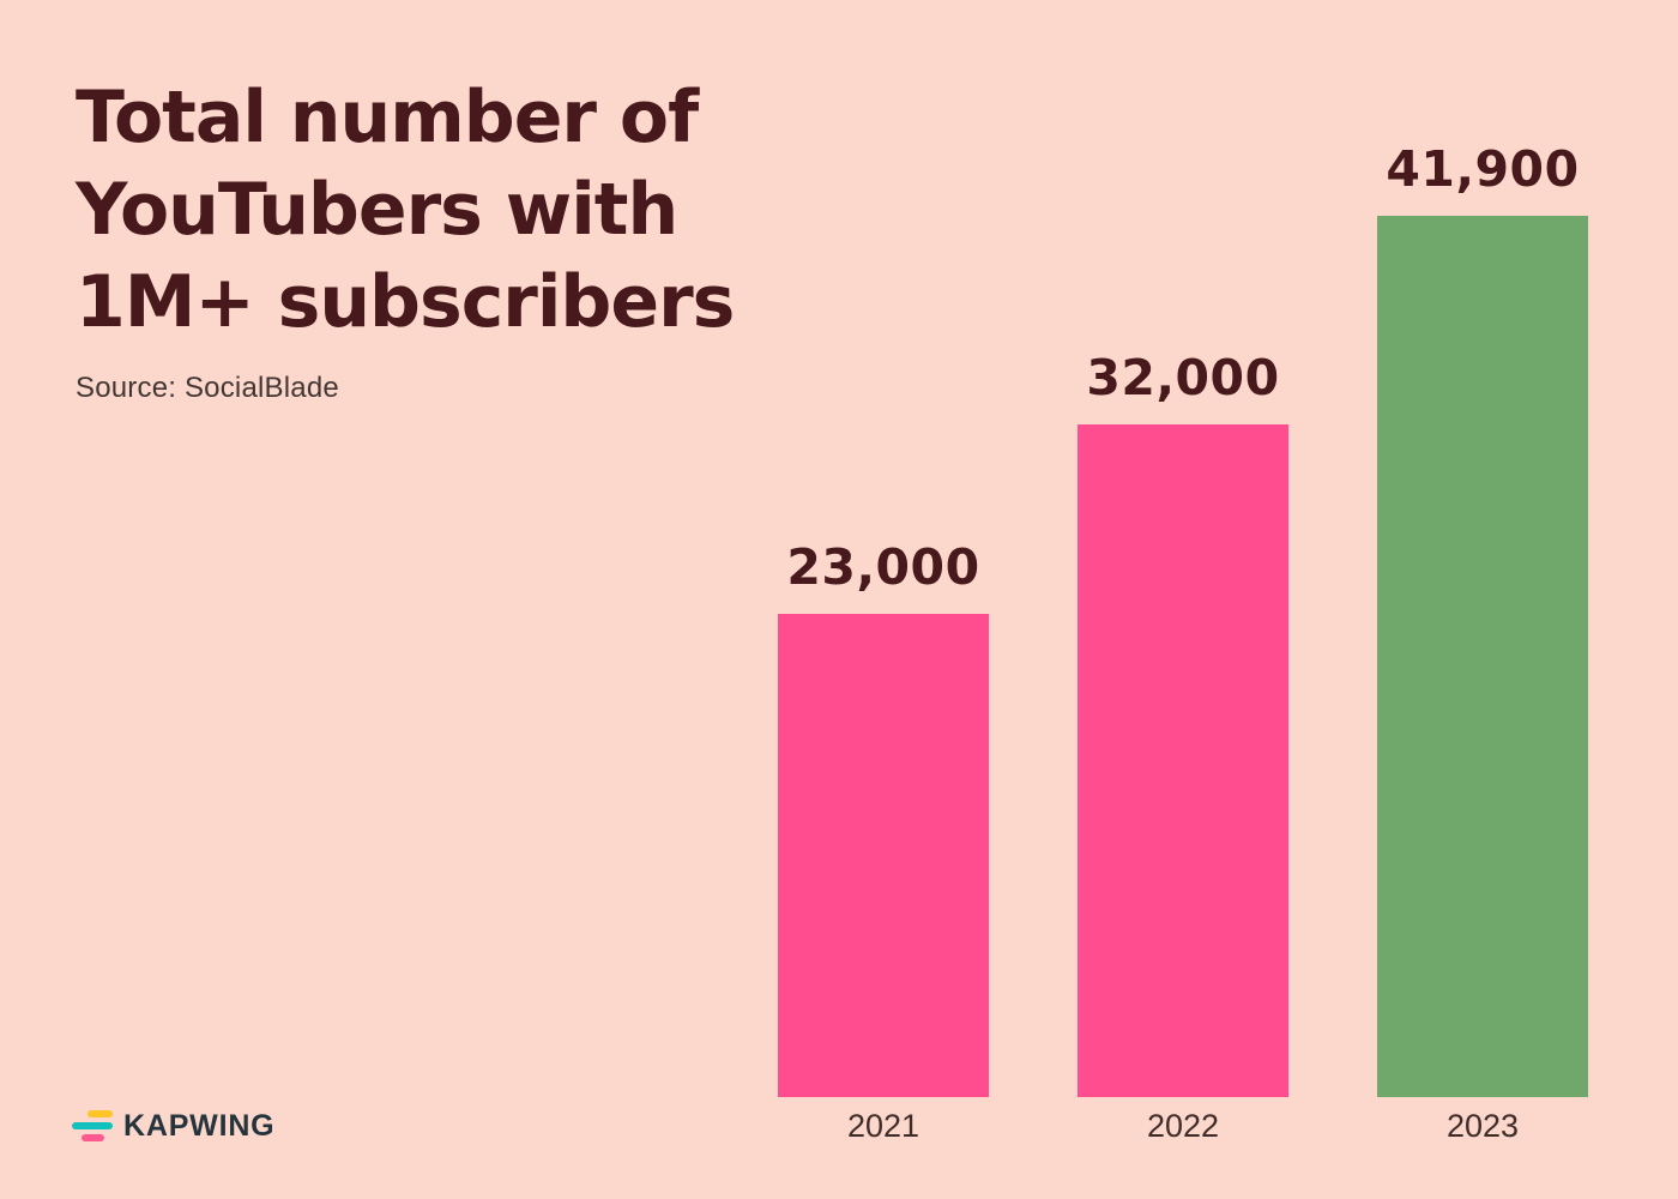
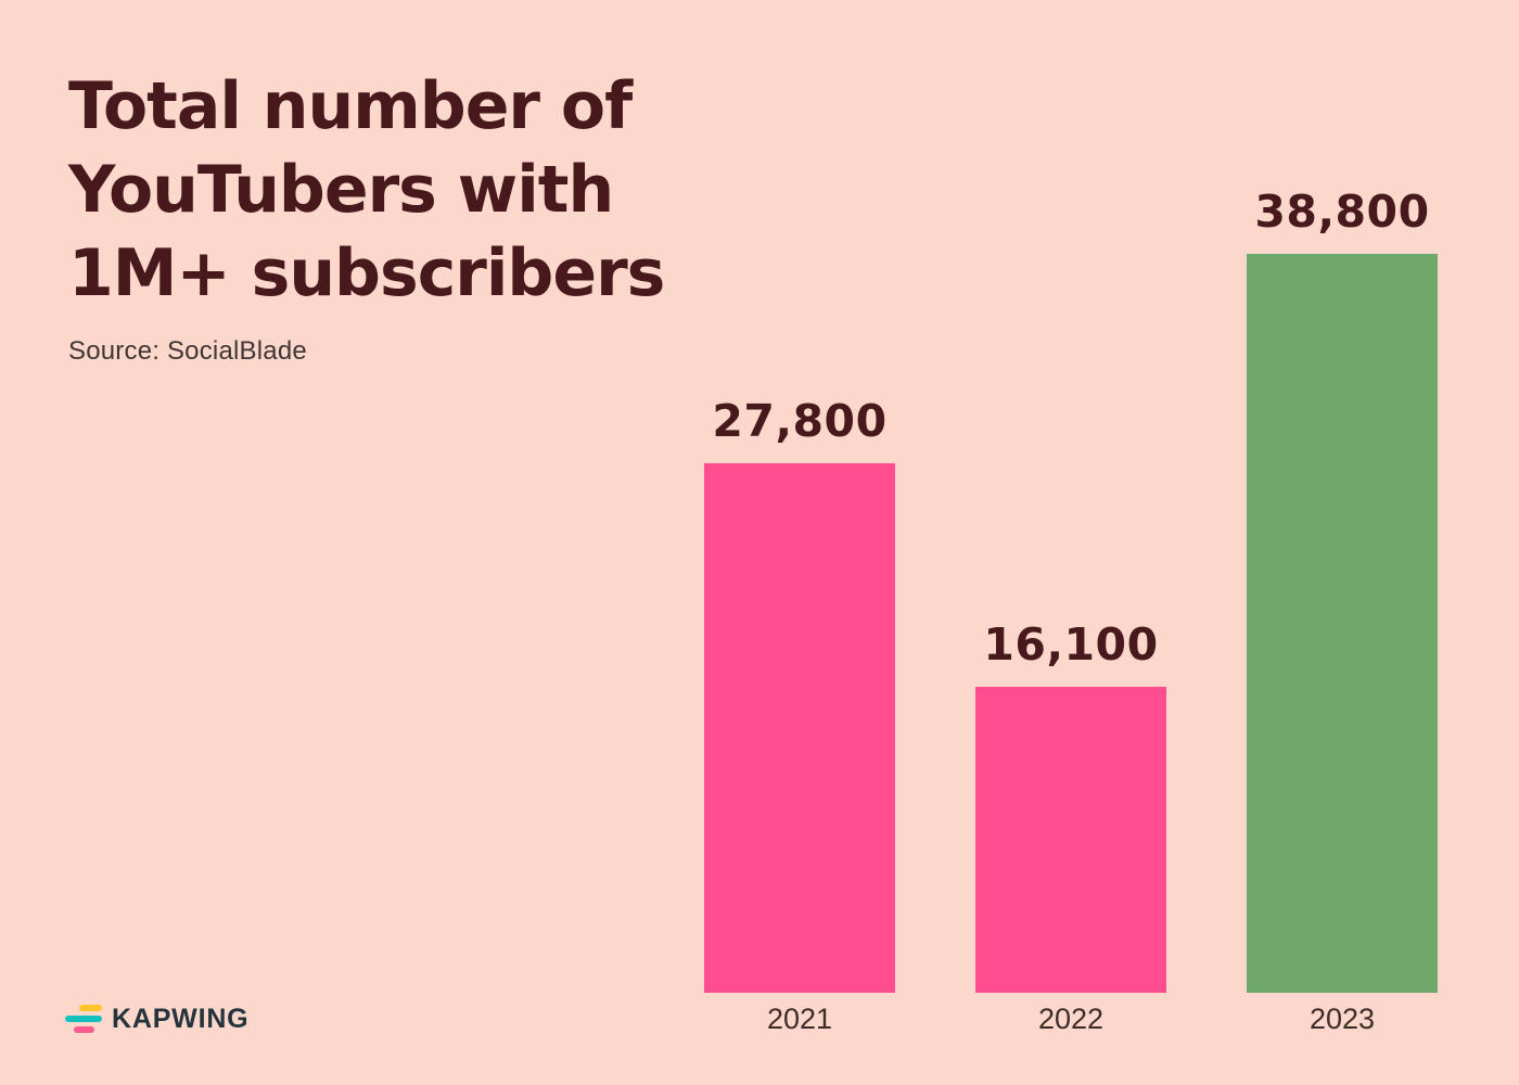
2021: 23,000 -> 27,800
2022: 32,000 -> 16,100
2023: 41,900 -> 38,800
